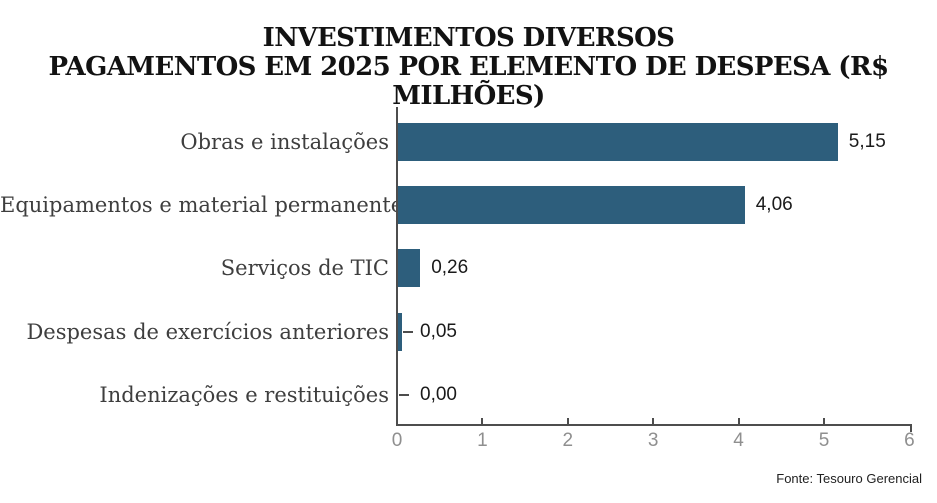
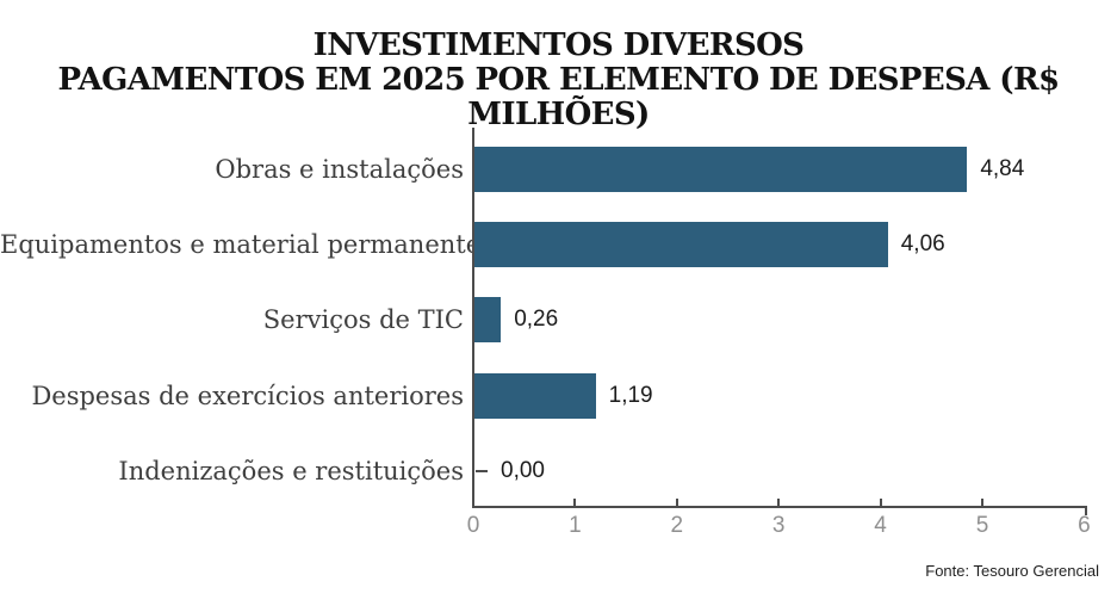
Obras e instalações: 5,15 -> 4,84
Despesas de exercícios anteriores: 0,05 -> 1,19
